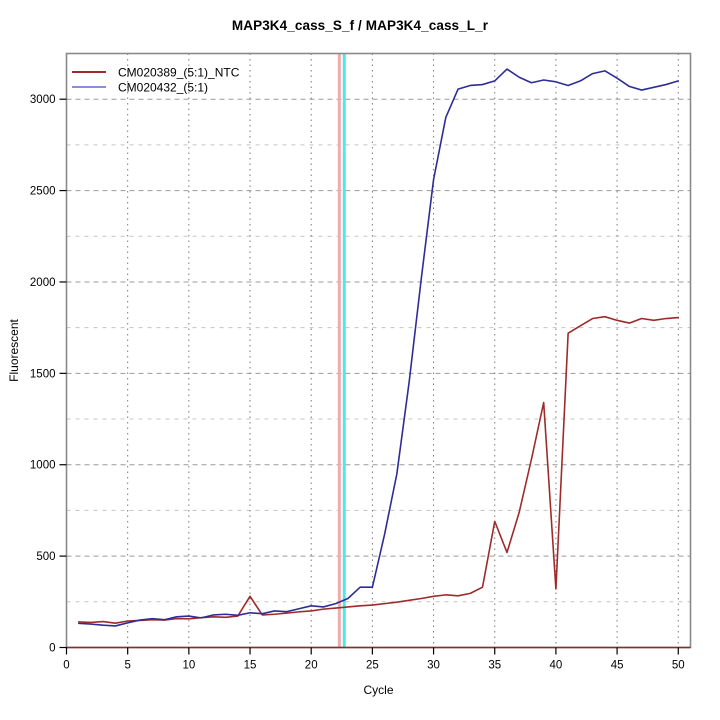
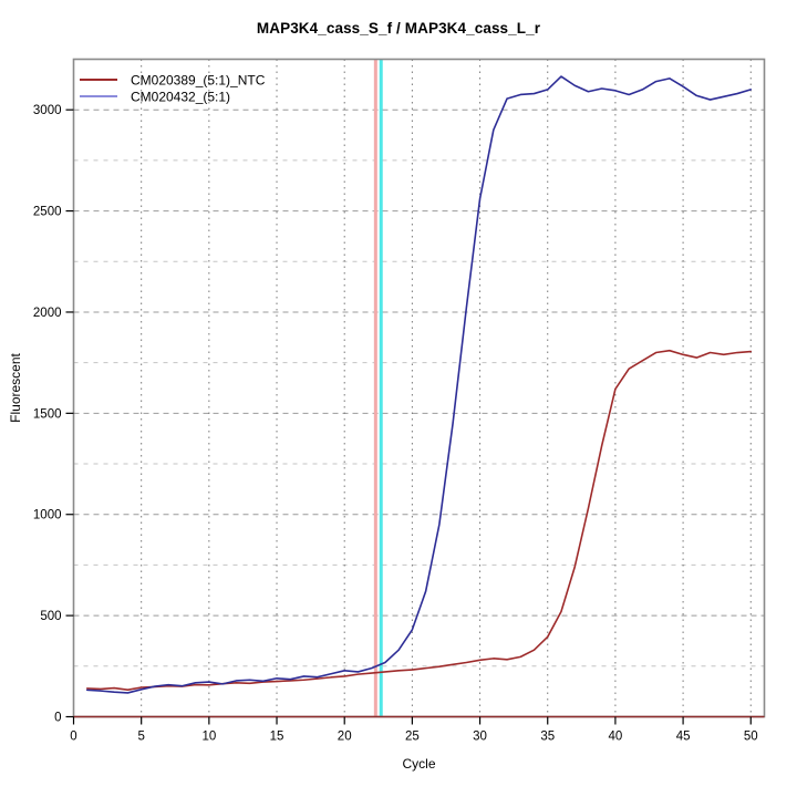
CM020389_(5:1)_NTC/15: 280 -> 180
CM020432_(5:1)/25: 330 -> 430
CM020389_(5:1)_NTC/35: 690 -> 400
CM020389_(5:1)_NTC/40: 320 -> 1620
